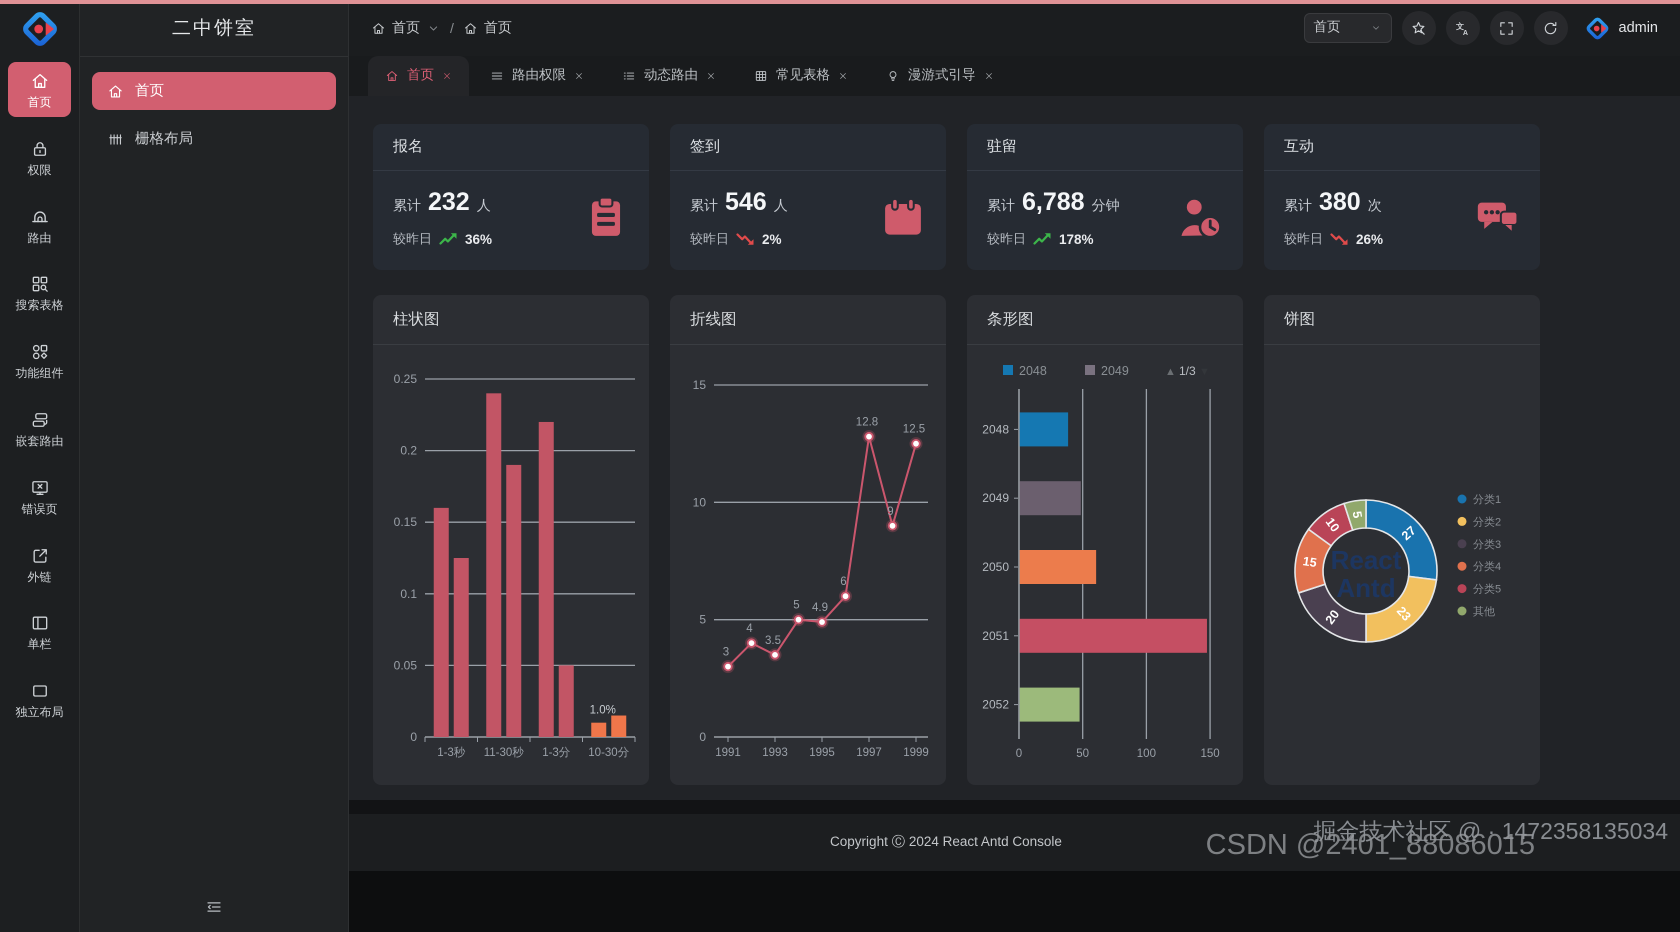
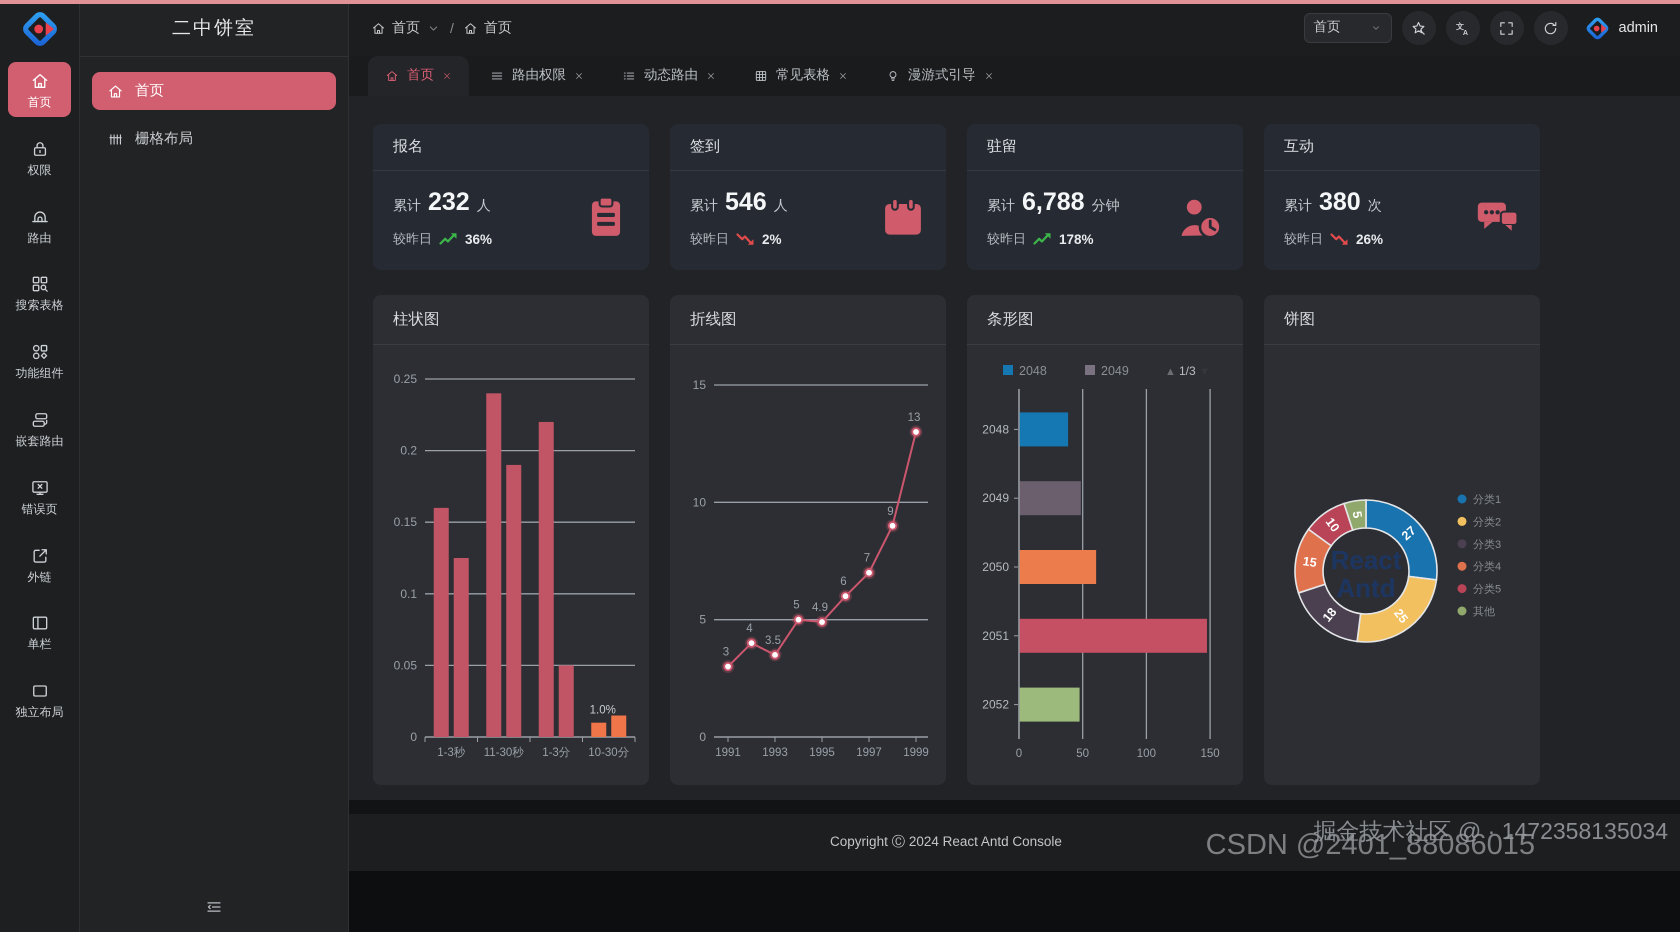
折线图/1997: 12.8 -> 7
折线图/1999: 12.5 -> 13
饼图/分类2: 23 -> 25
饼图/分类3: 20 -> 18
